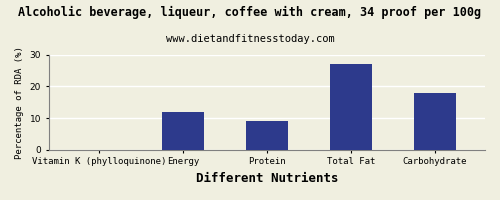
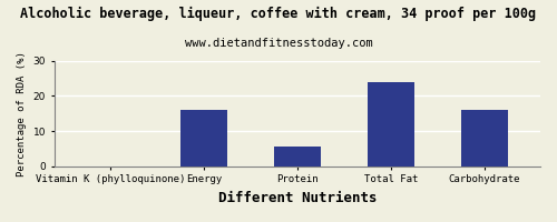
Energy: 12.0 -> 16.0
Protein: 9.0 -> 5.5
Total Fat: 27.0 -> 24.0
Carbohydrate: 18.0 -> 16.0
